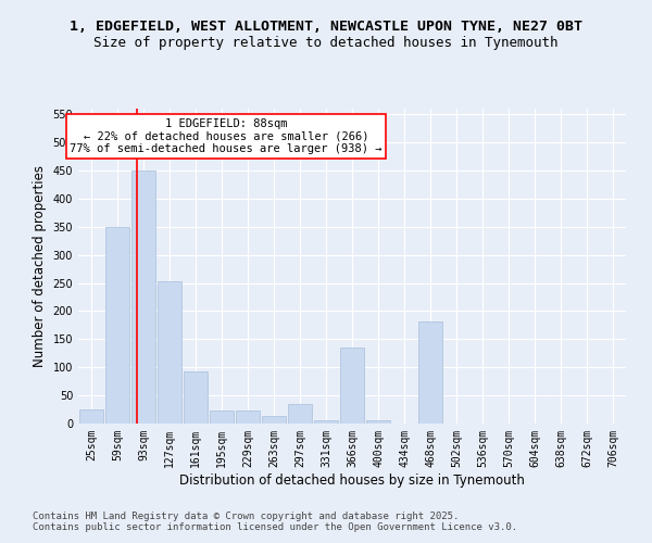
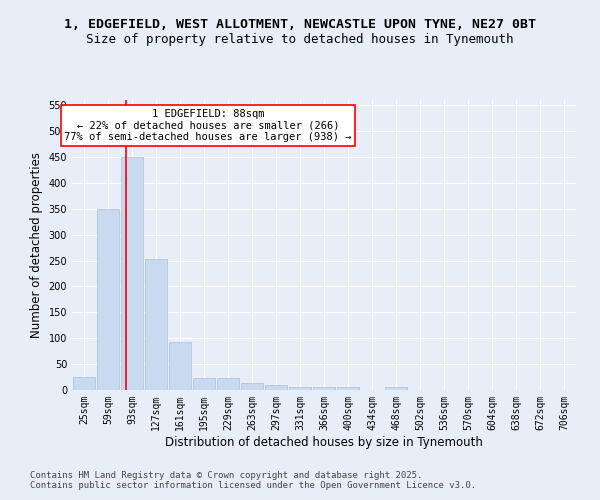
297sqm: 34 -> 10
366sqm: 136 -> 6
468sqm: 182 -> 5
